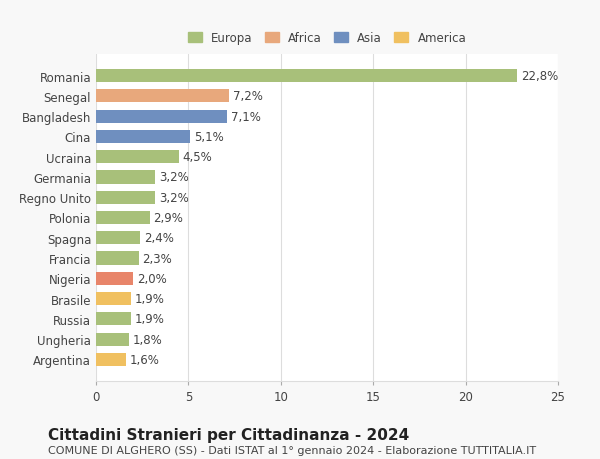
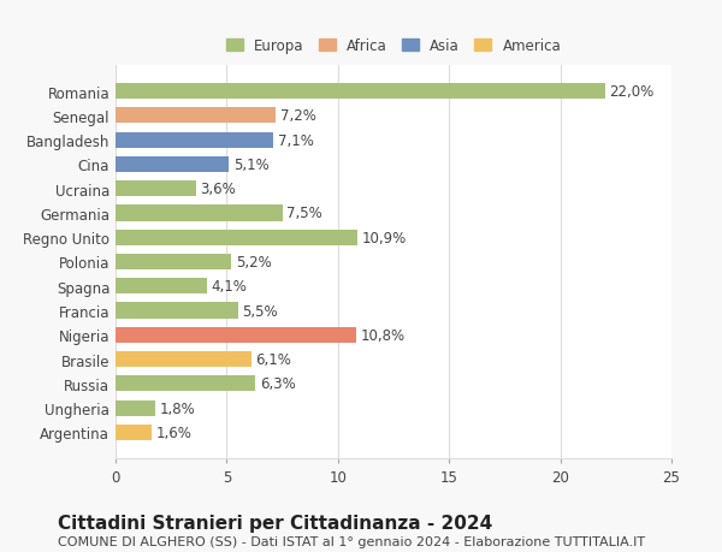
Romania: 22,8% -> 22,0%
Ucraina: 4,5% -> 3,6%
Germania: 3,2% -> 7,5%
Regno Unito: 3,2% -> 10,9%
Polonia: 2,9% -> 5,2%
Spagna: 2,4% -> 4,1%
Francia: 2,3% -> 5,5%
Nigeria: 2,0% -> 10,8%
Brasile: 1,9% -> 6,1%
Russia: 1,9% -> 6,3%
